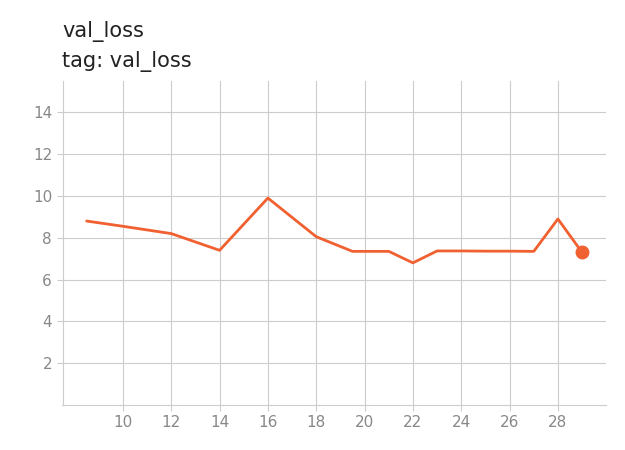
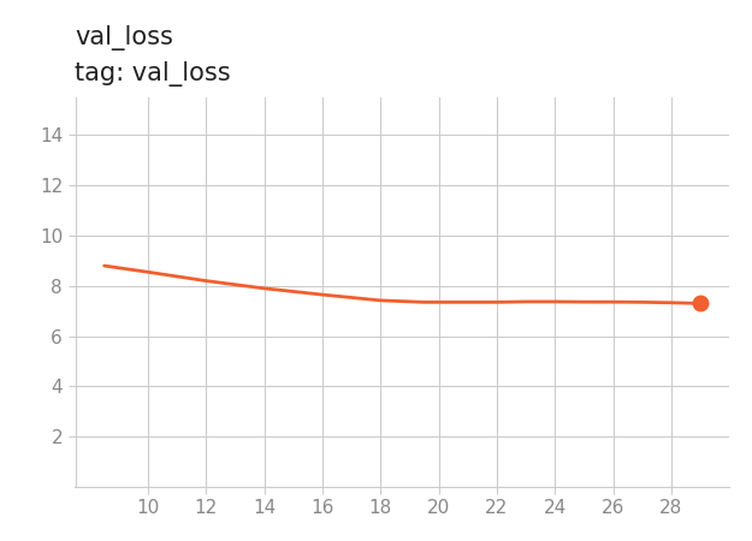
14: 7.40 -> 7.90
16: 9.90 -> 7.65
18: 8.05 -> 7.42
22: 6.80 -> 7.35
28: 8.90 -> 7.33
